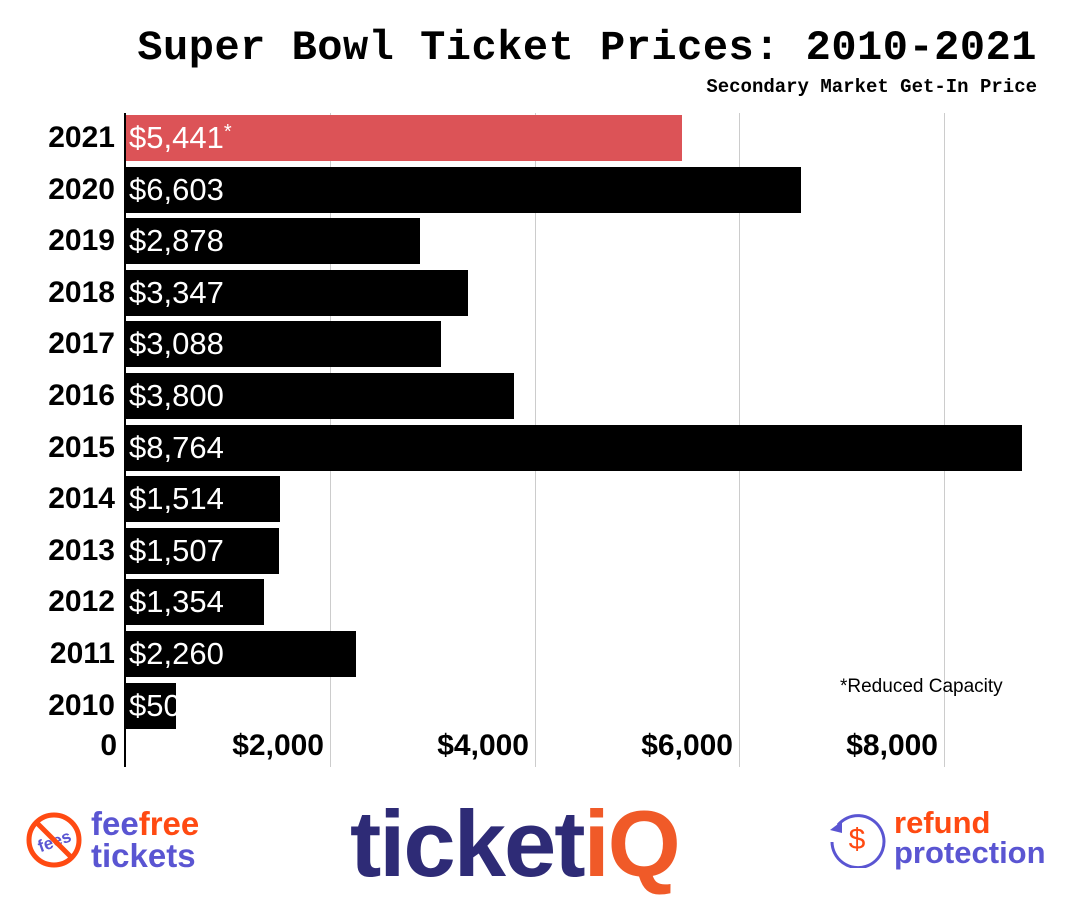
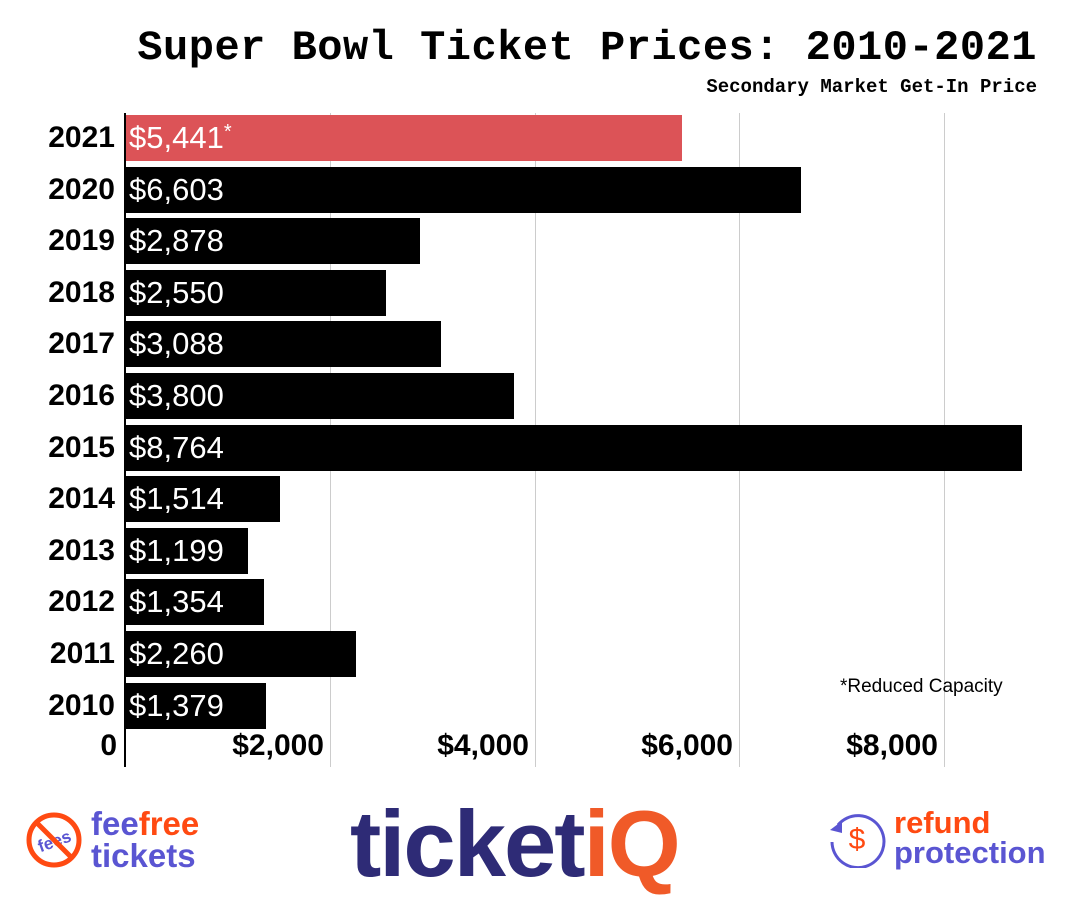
2018: $3,347 -> $2,550
2013: $1,507 -> $1,199
2010: $500 -> $1,379
